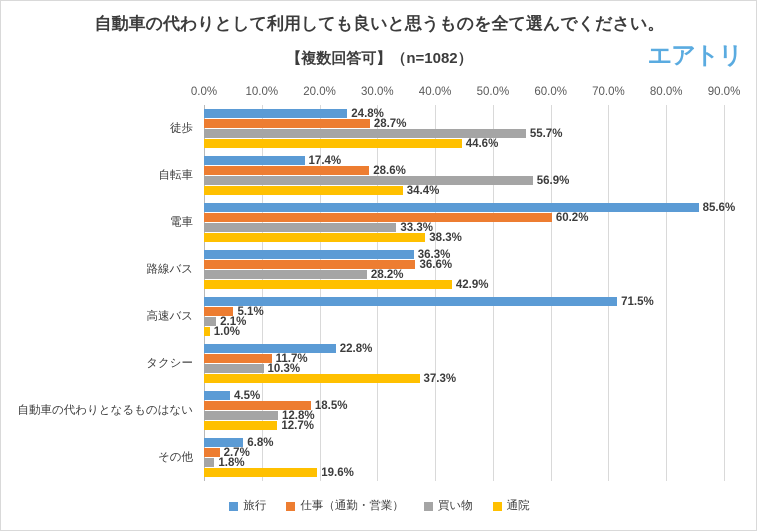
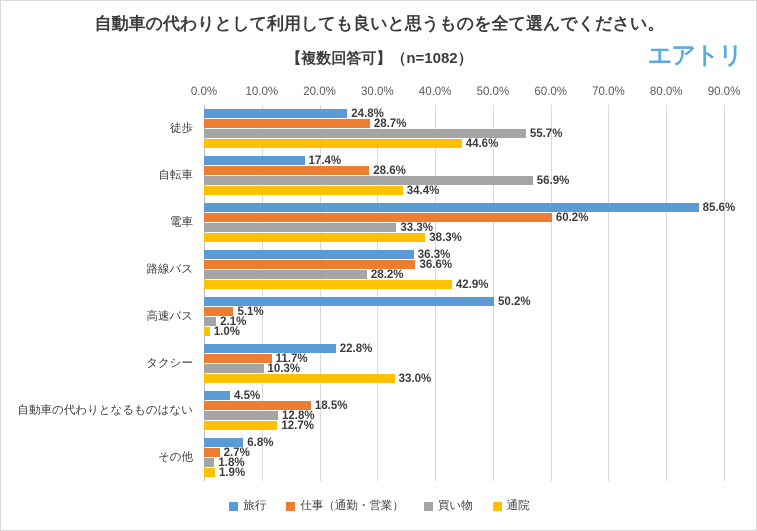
旅行/高速バス: 71.5% -> 50.2%
通院/タクシー: 37.3% -> 33.0%
通院/その他: 19.6% -> 1.9%
